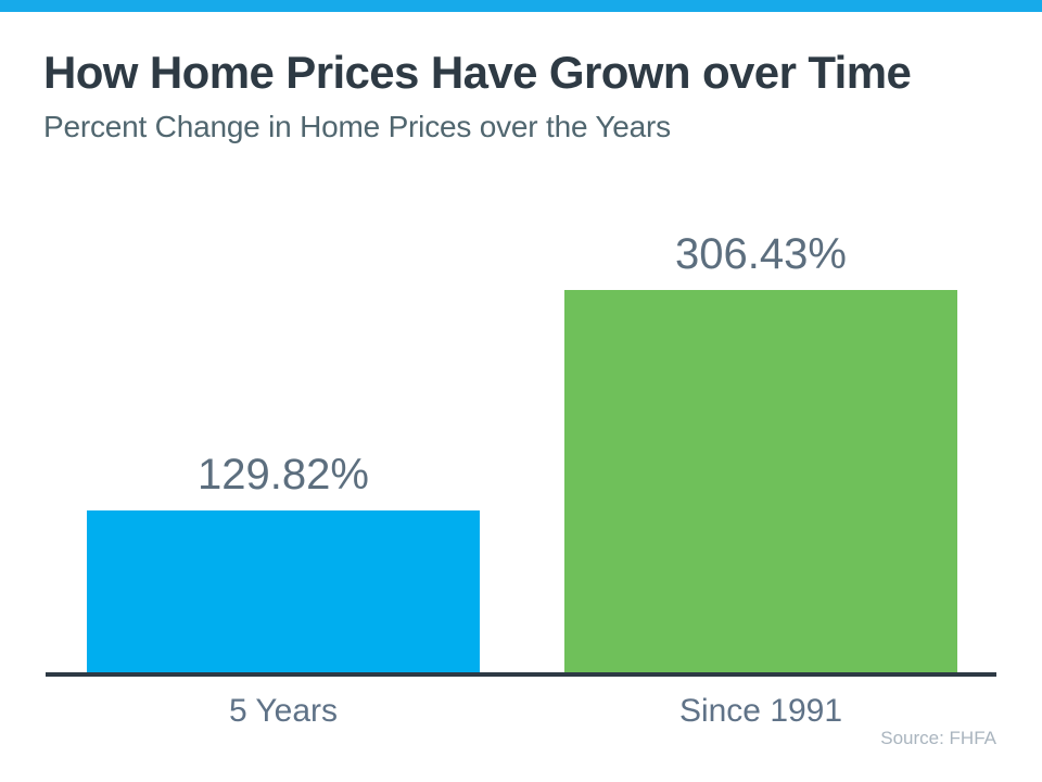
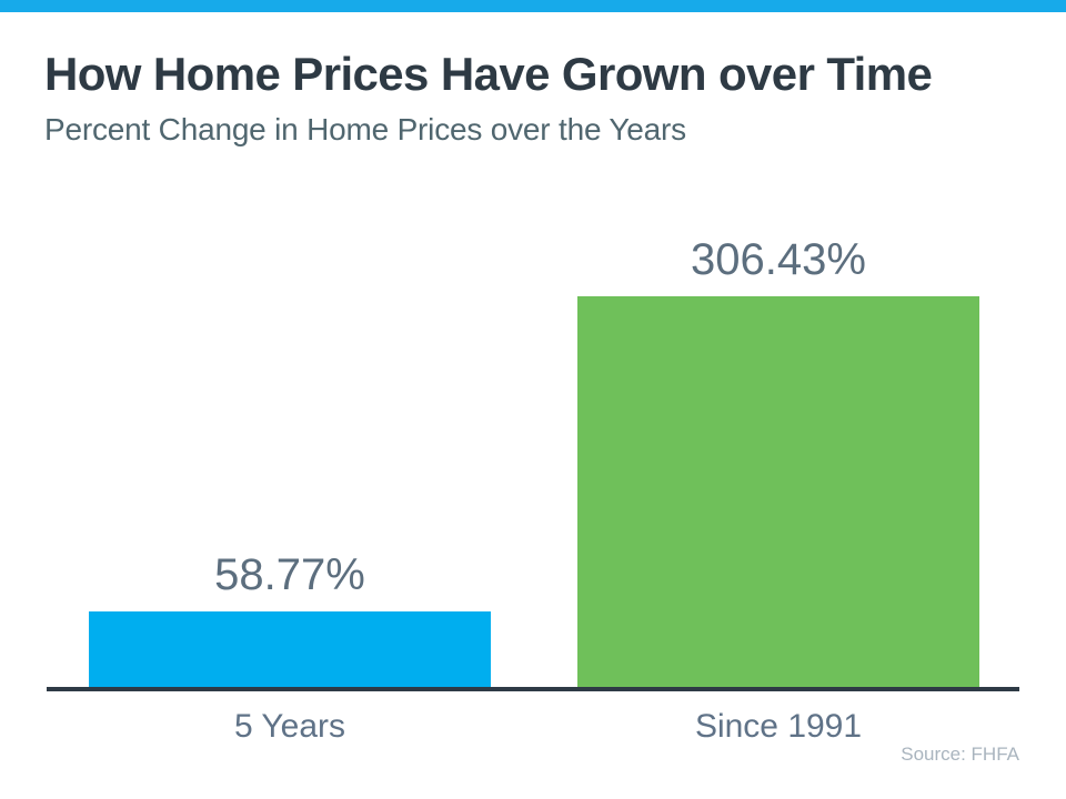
5 Years: 129.82% -> 58.77%
